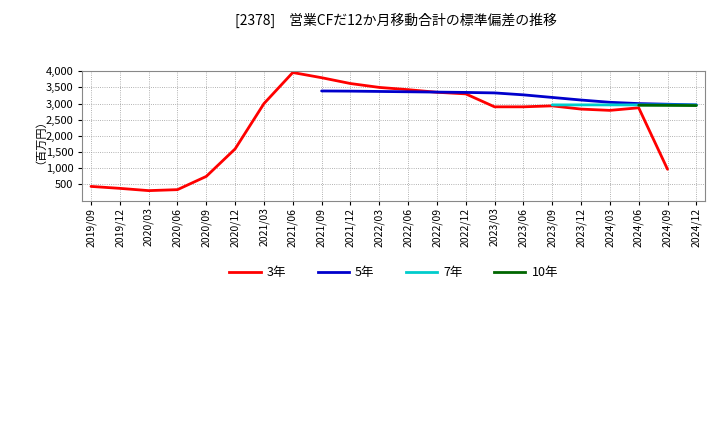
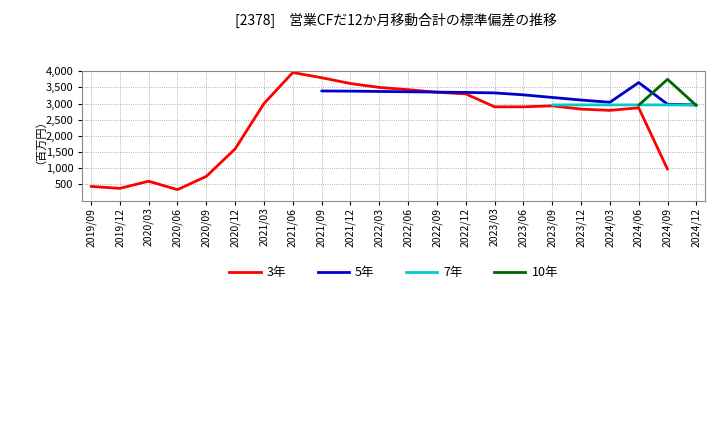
3年/2020/03: 310 -> 600
5年/2024/06: 3,000 -> 3,650
10年/2024/09: 2,940 -> 3,750
